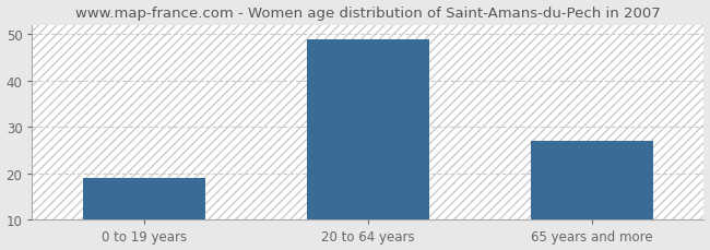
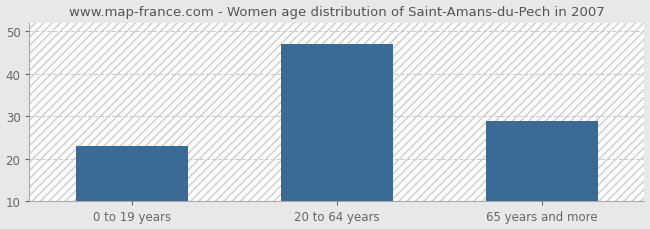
0 to 19 years: 19 -> 23
20 to 64 years: 49 -> 47
65 years and more: 27 -> 29
